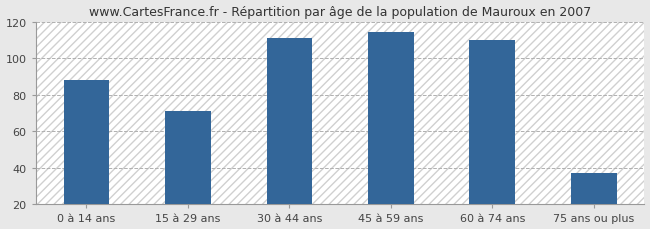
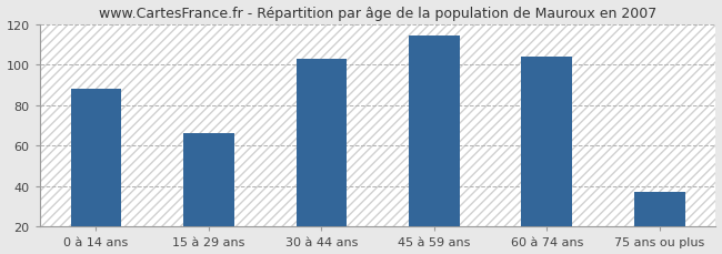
15 à 29 ans: 71 -> 66
30 à 44 ans: 111 -> 103
60 à 74 ans: 110 -> 104
